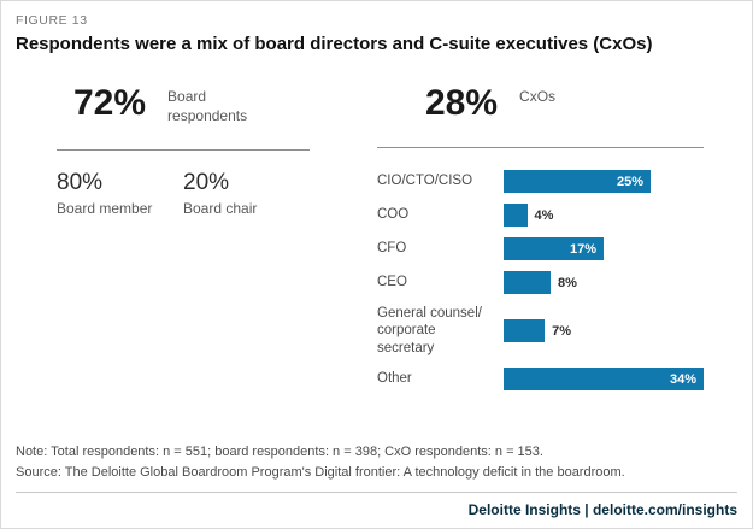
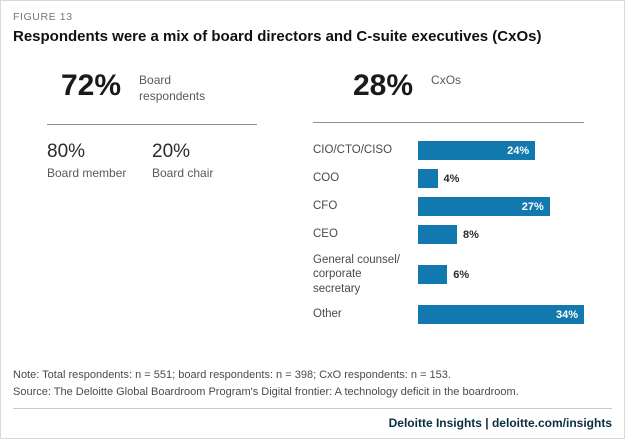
CIO/CTO/CISO: 25% -> 24%
CFO: 17% -> 27%
General counsel/ corporate secretary: 7% -> 6%
